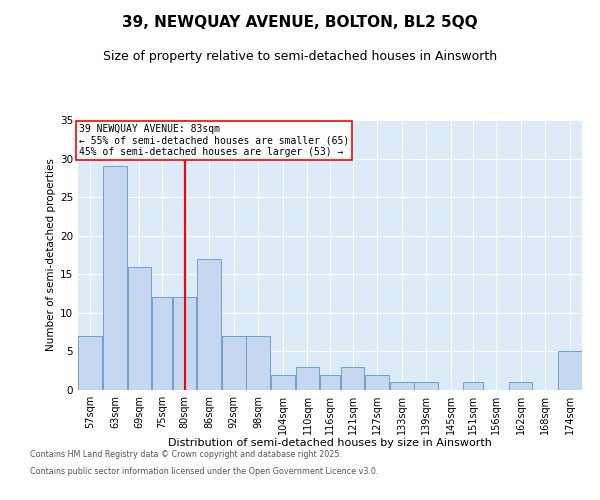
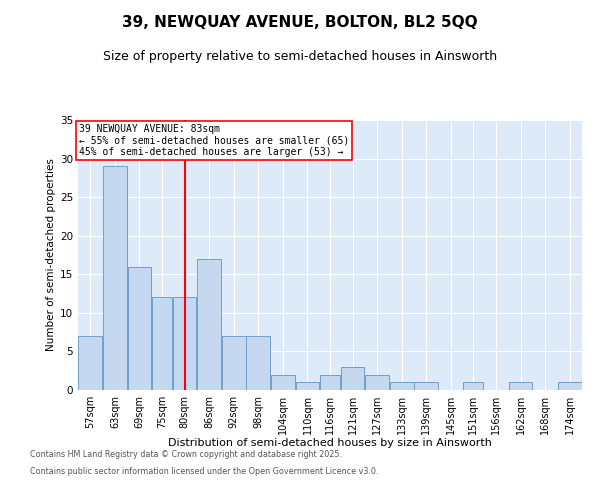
110sqm: 3 -> 1
174sqm: 5 -> 1
